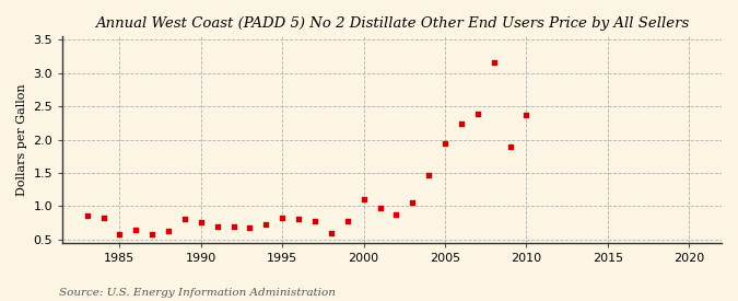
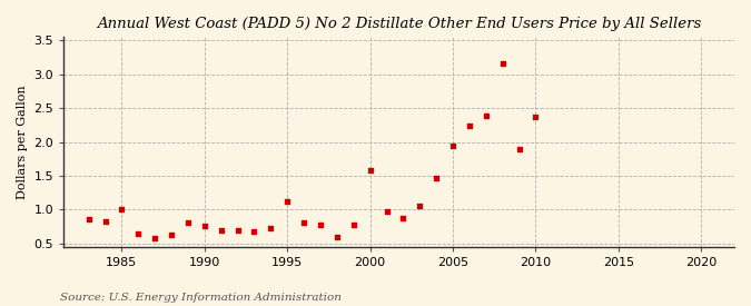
1985: 0.57 -> 1.00
1995: 0.83 -> 1.12
2000: 1.10 -> 1.58
